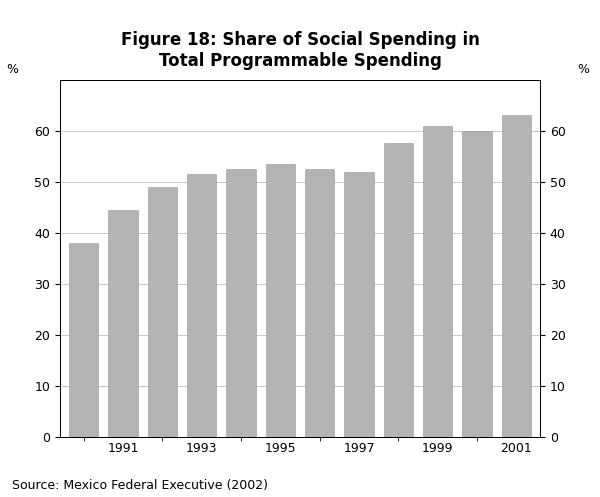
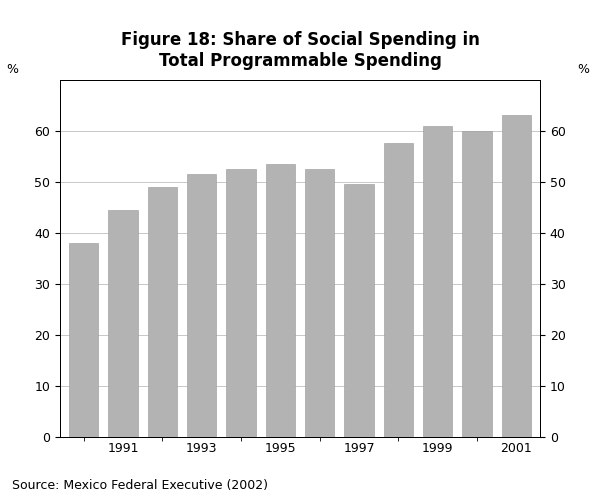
1997: 52.0 -> 49.6
